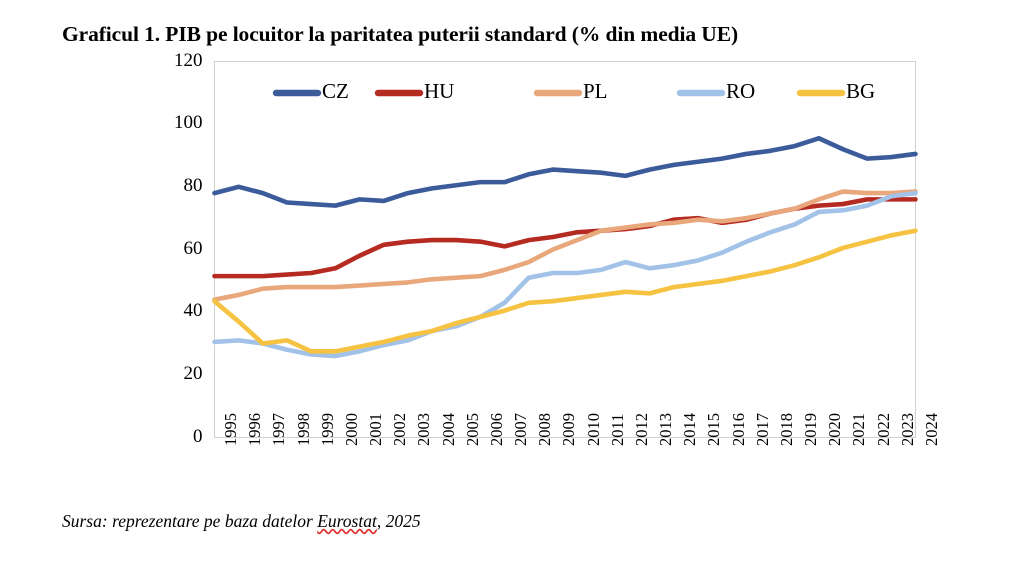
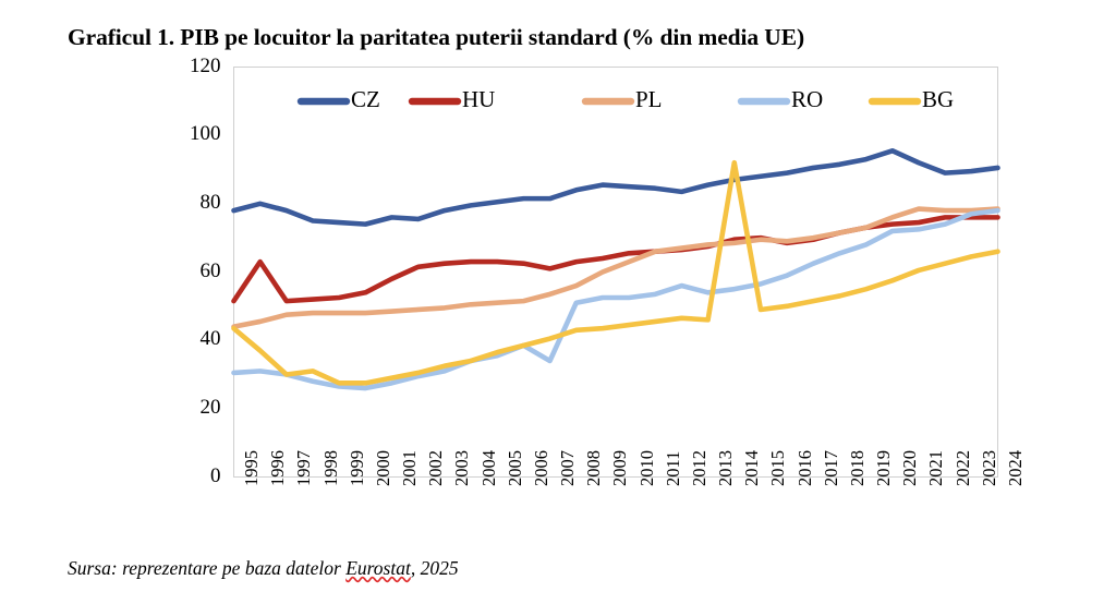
HU/1996: 52 -> 63
RO/2007: 43 -> 34
BG/2014: 48 -> 92
